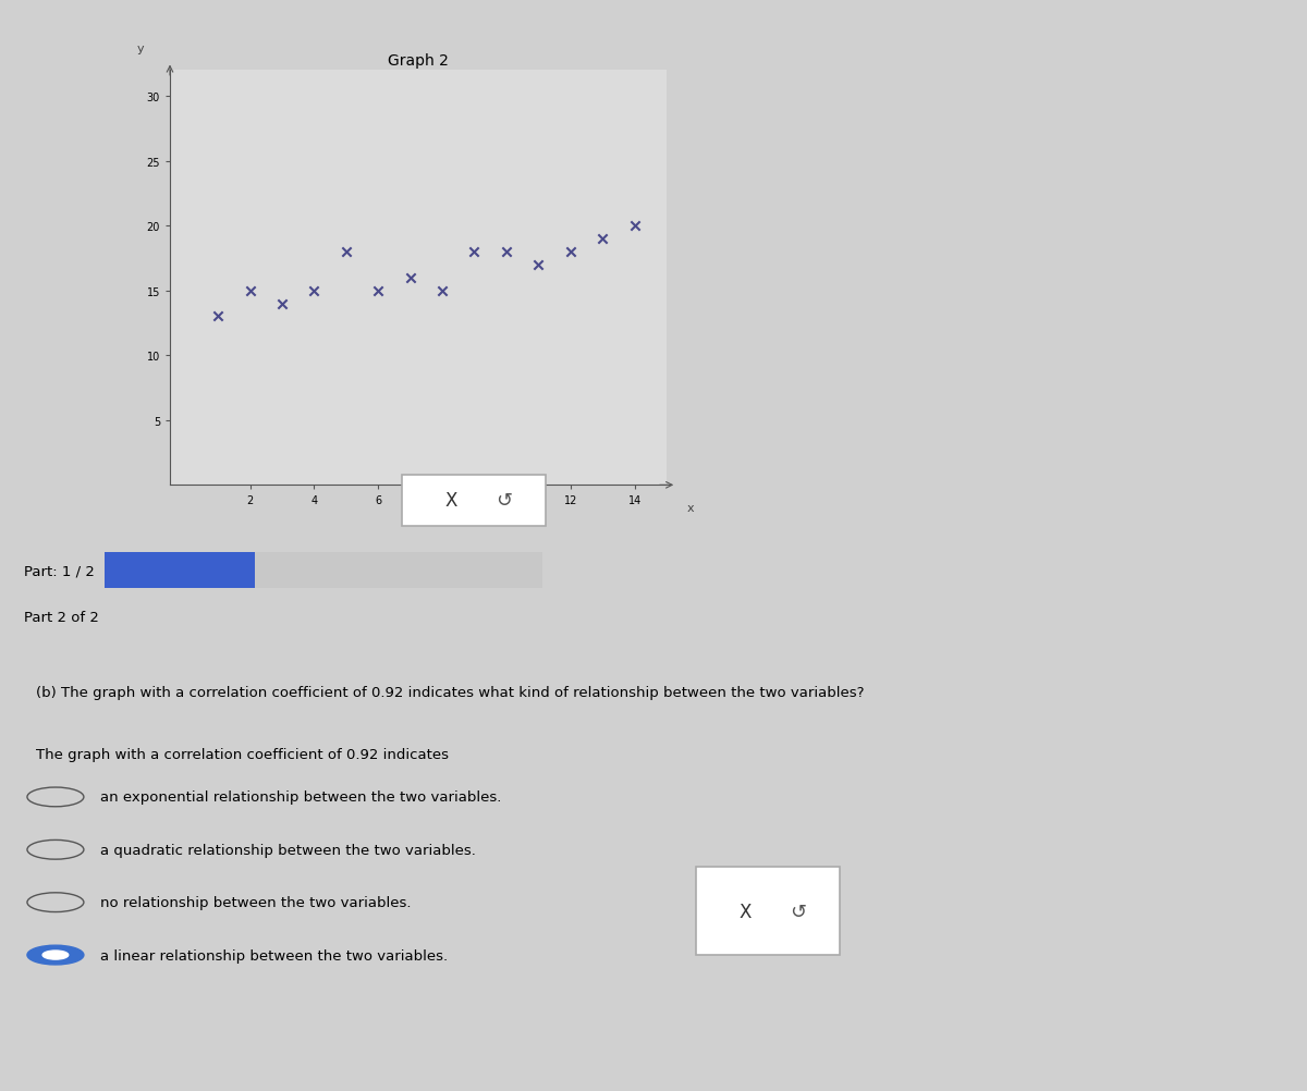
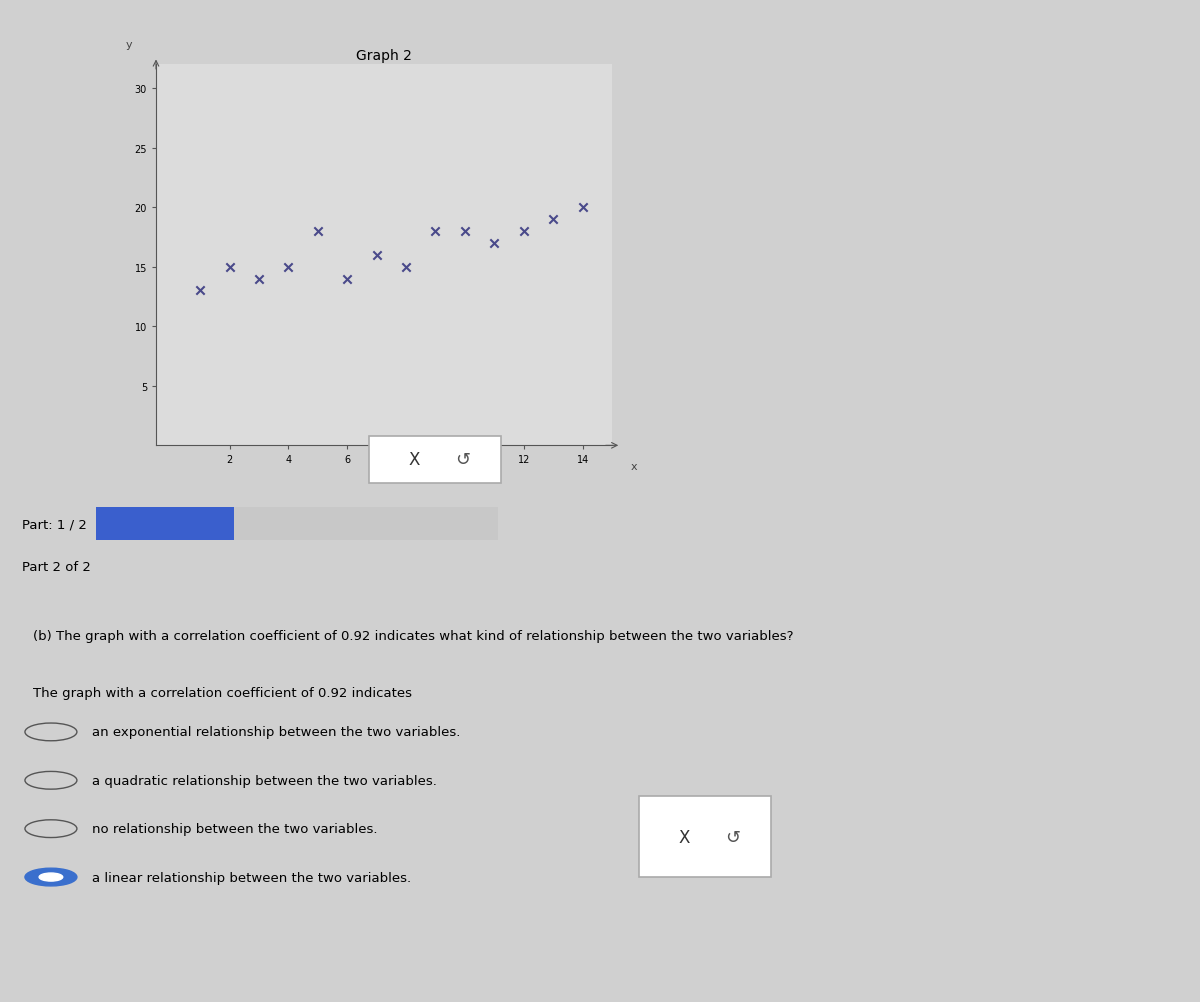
6: 15 -> 14
